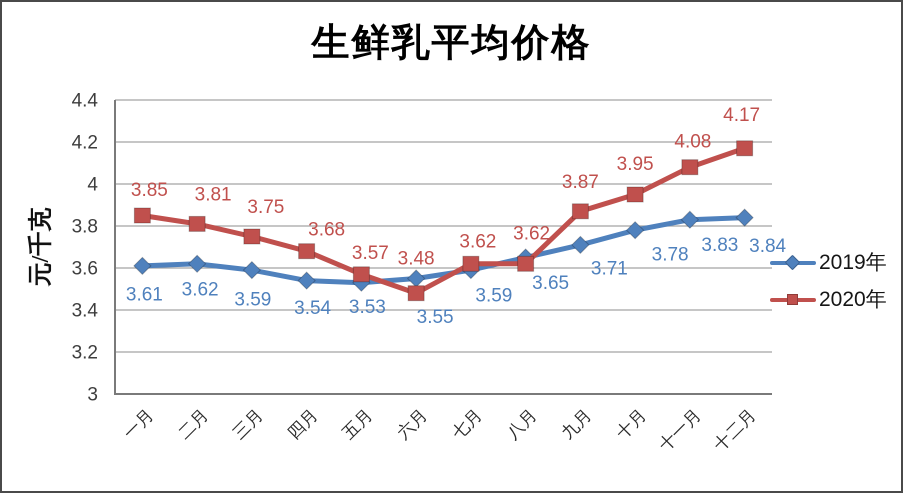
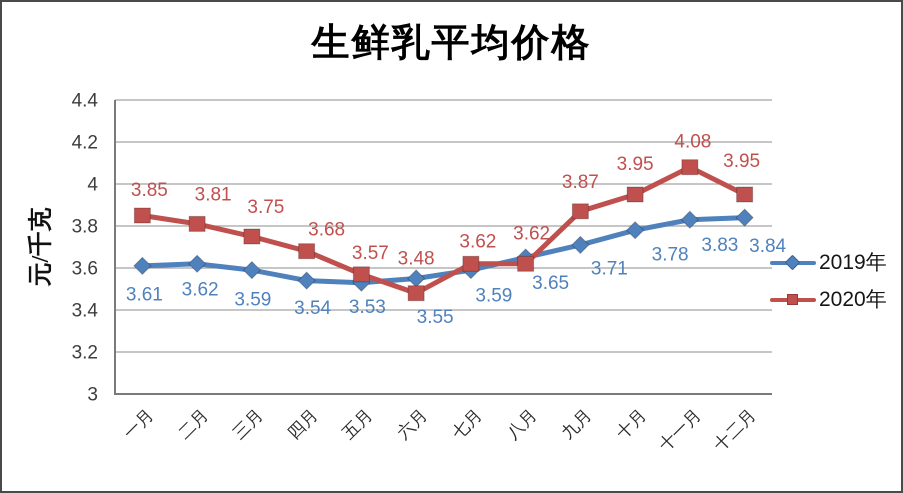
2020年/十二月: 4.17 -> 3.95
